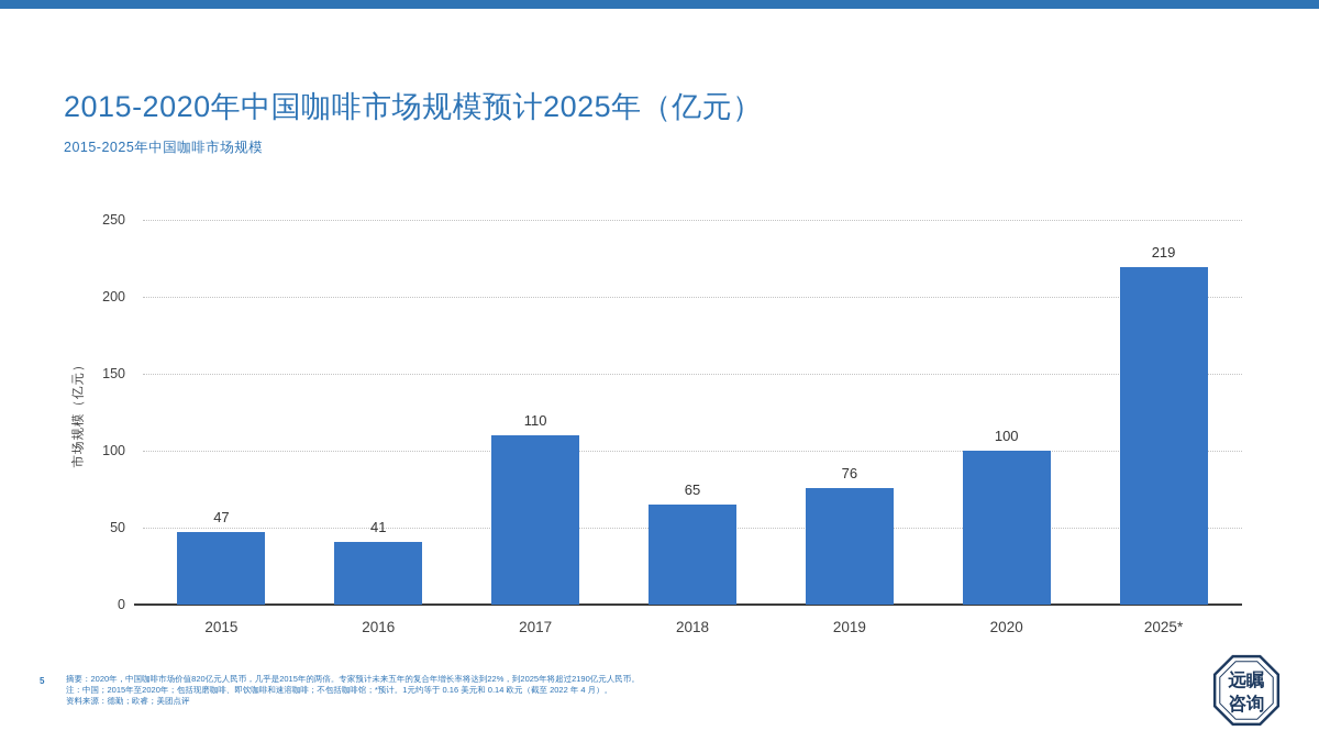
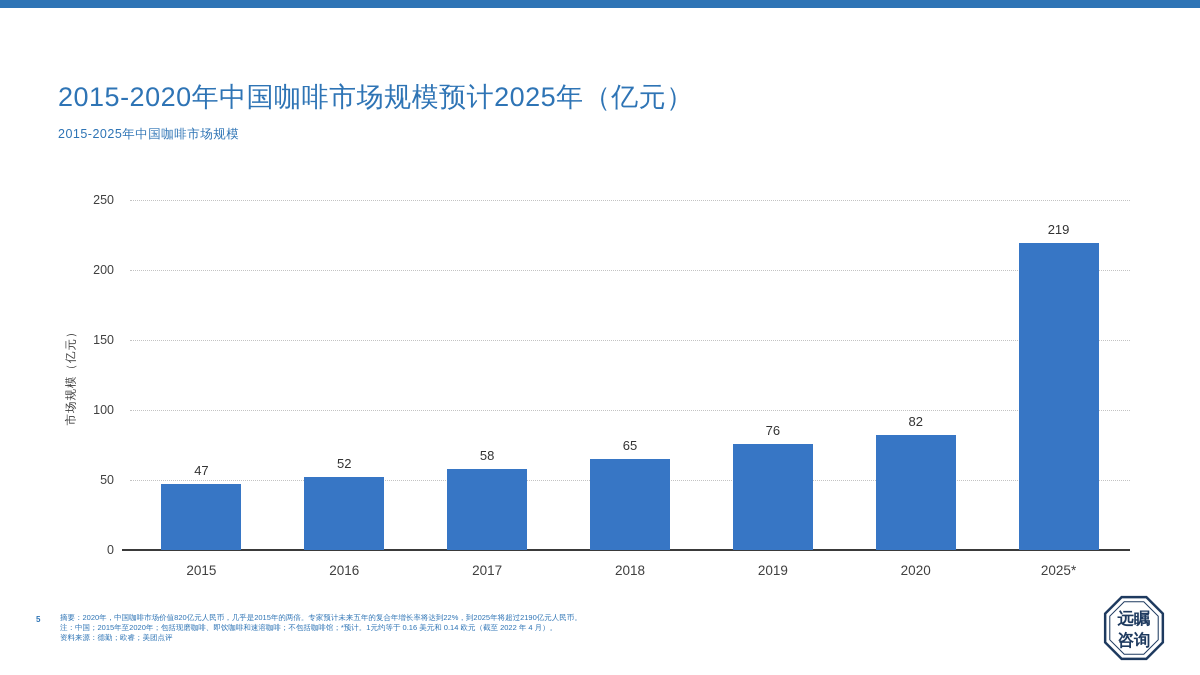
2016: 41 -> 52
2017: 110 -> 58
2020: 100 -> 82
